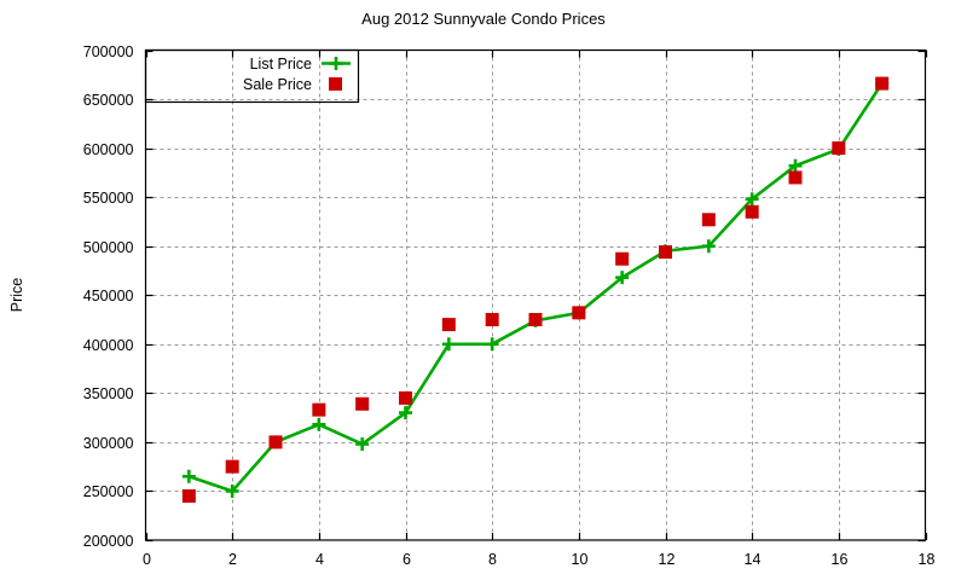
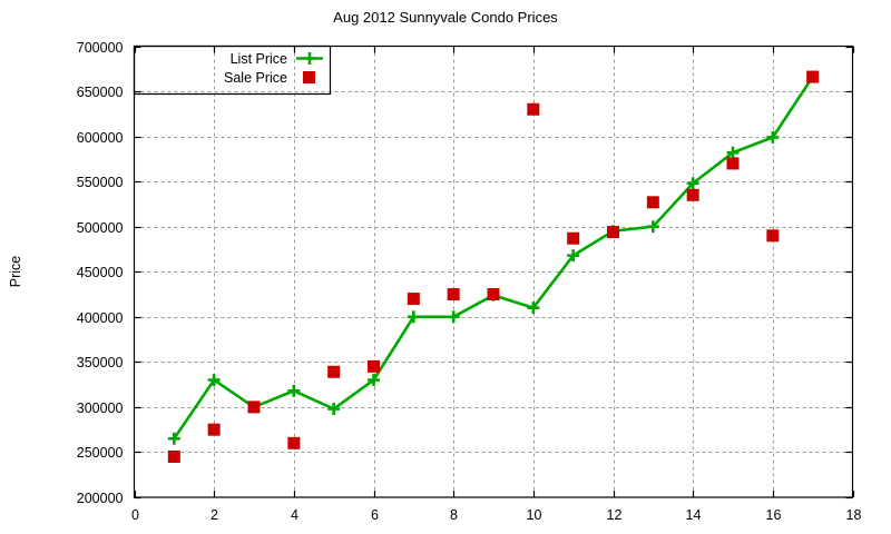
List Price/2: 250000 -> 330000
Sale Price/4: 330000 -> 260000
List Price/10: 430000 -> 410000
Sale Price/10: 430000 -> 630000
Sale Price/16: 600000 -> 490000
